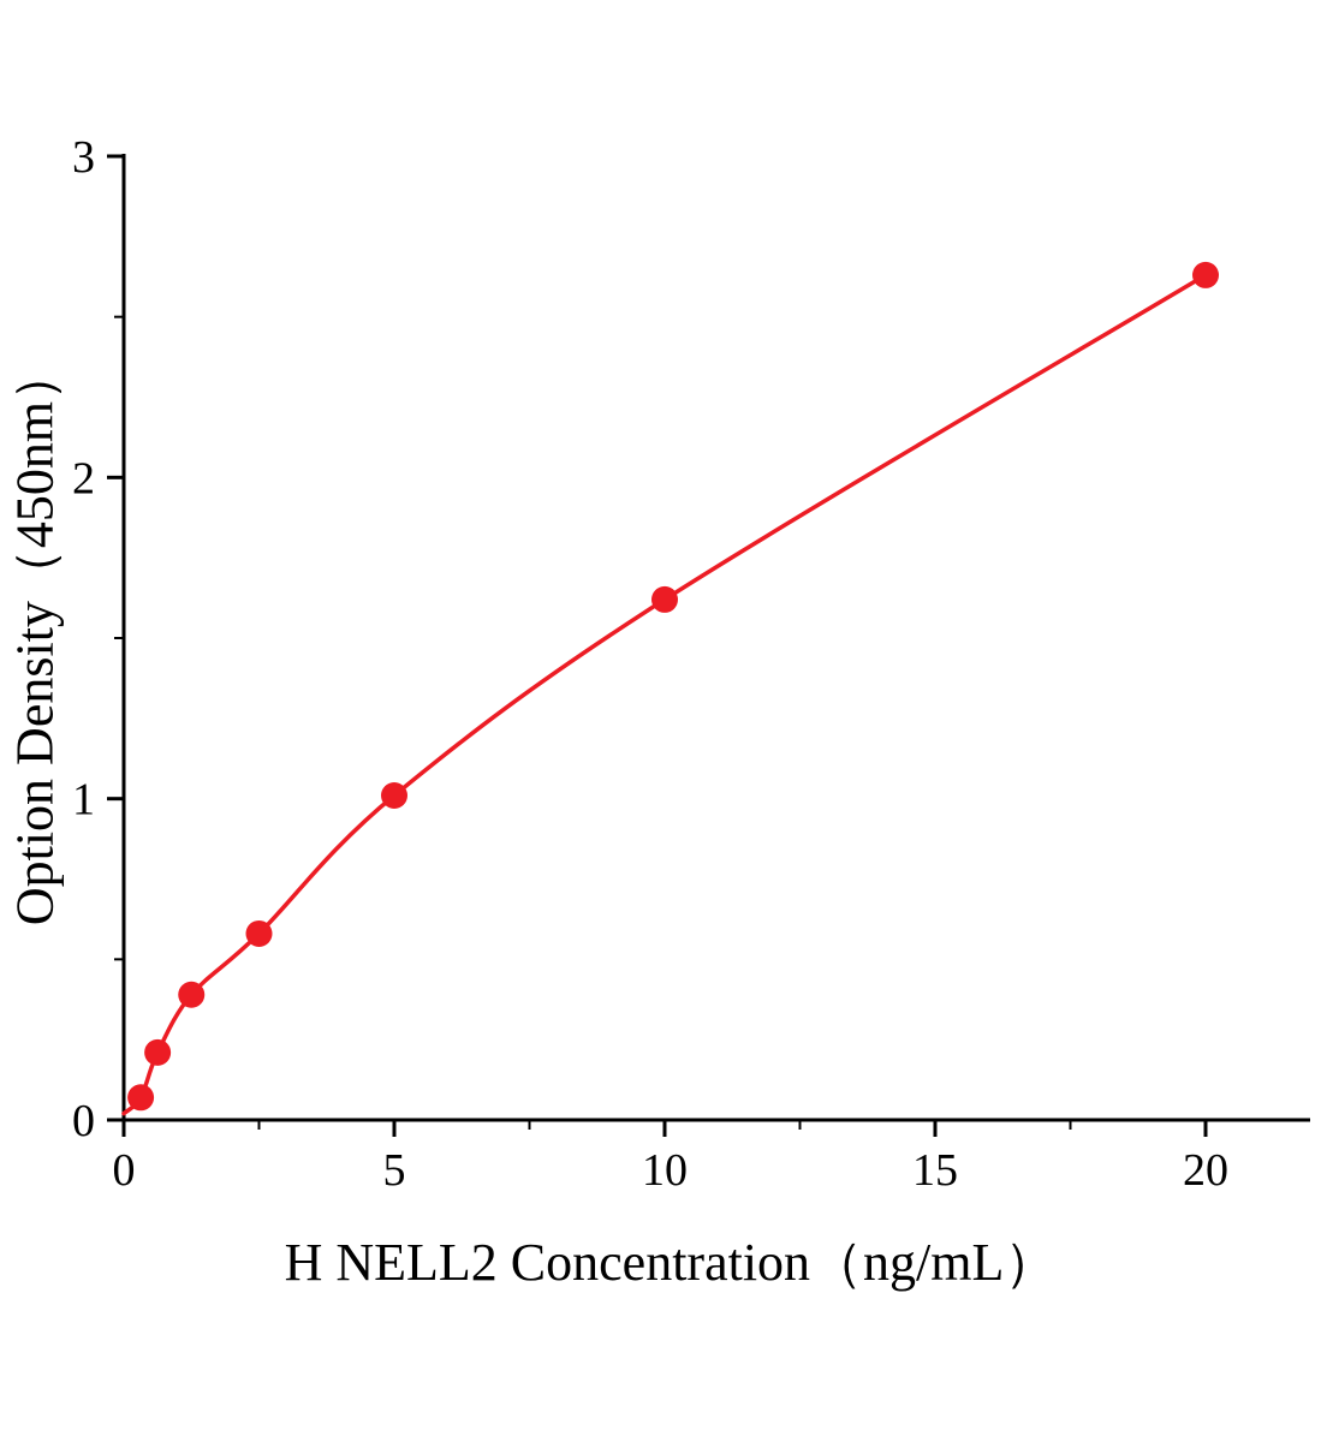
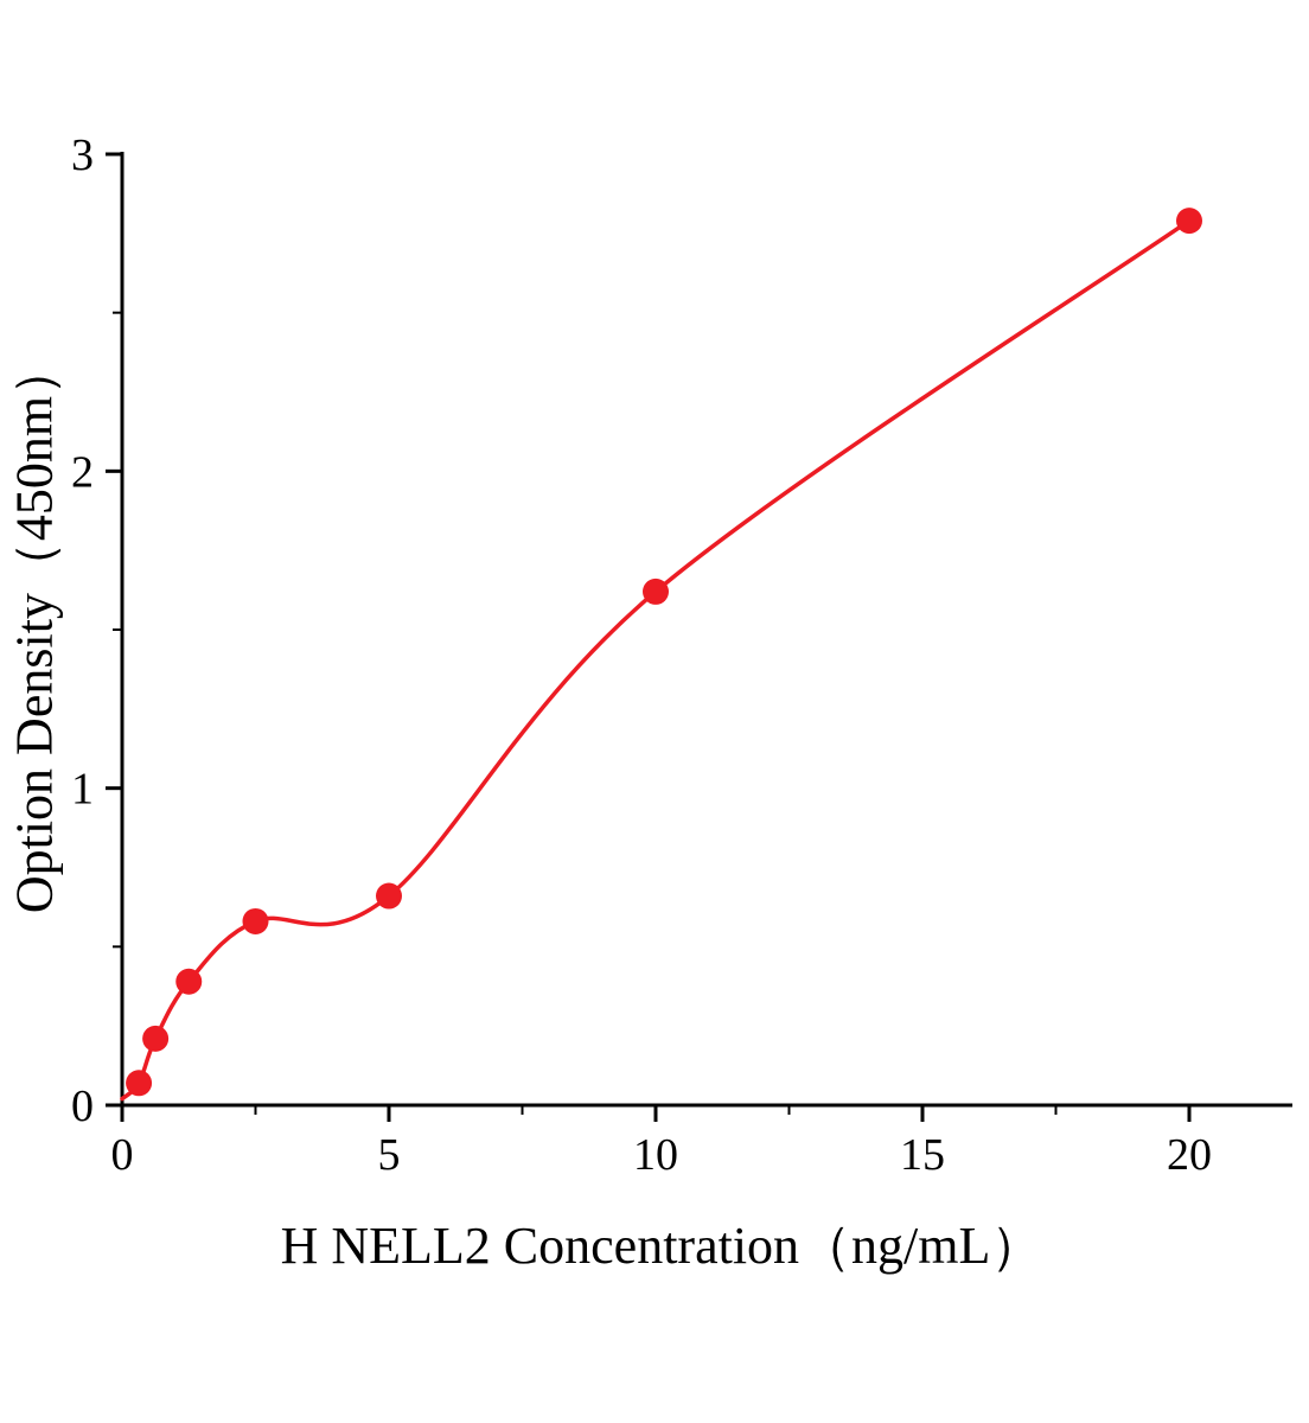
5: 1.01 -> 0.66
20: 2.63 -> 2.79
